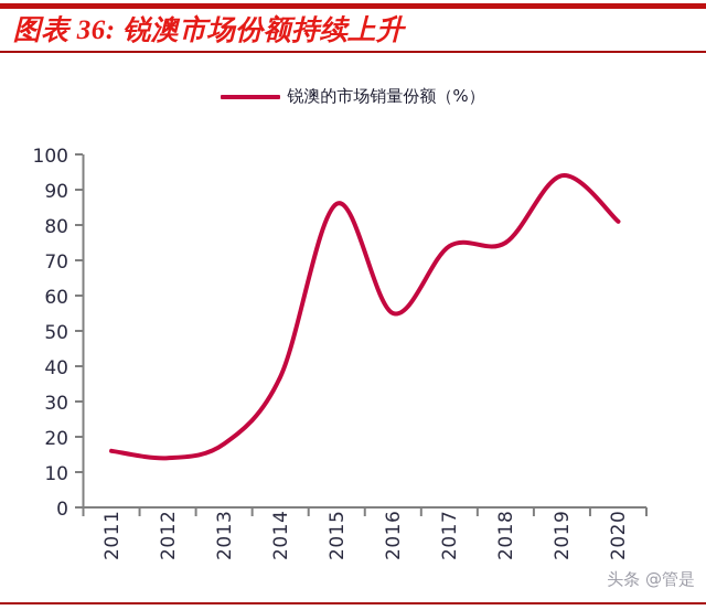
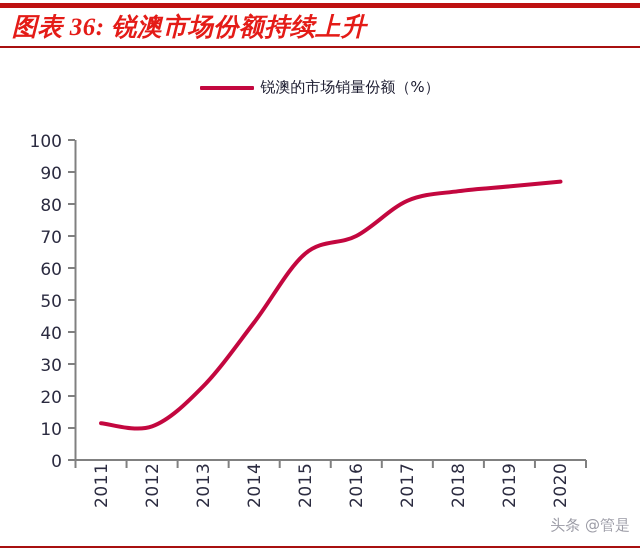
2011: 16 -> 12
2012: 14 -> 10
2013: 18 -> 23
2014: 37 -> 43
2015: 86 -> 64
2016: 55 -> 70
2017: 74 -> 81
2018: 75 -> 84
2019: 94 -> 86
2020: 81 -> 87
